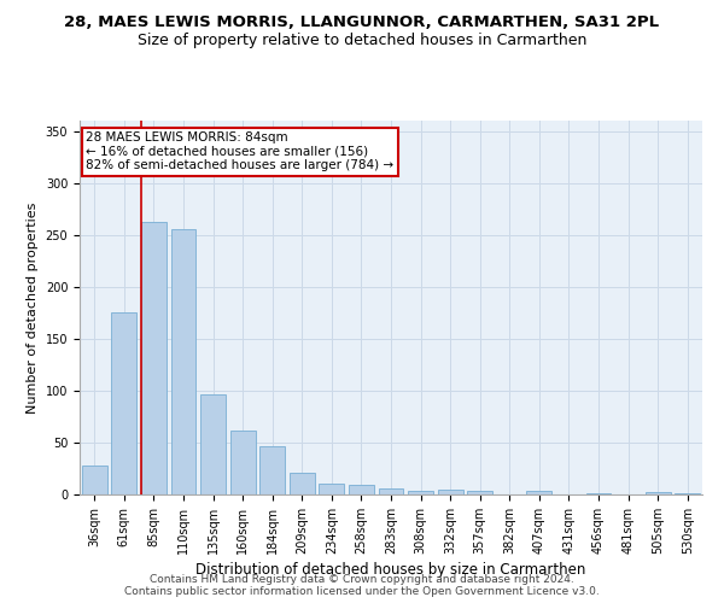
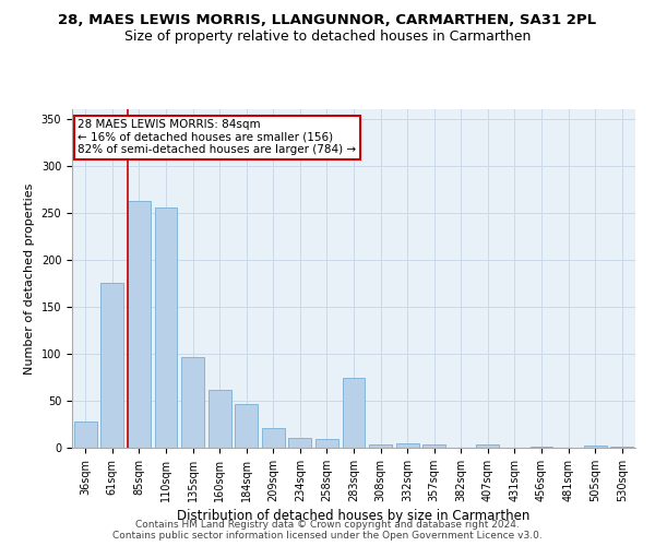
283sqm: 6 -> 74
